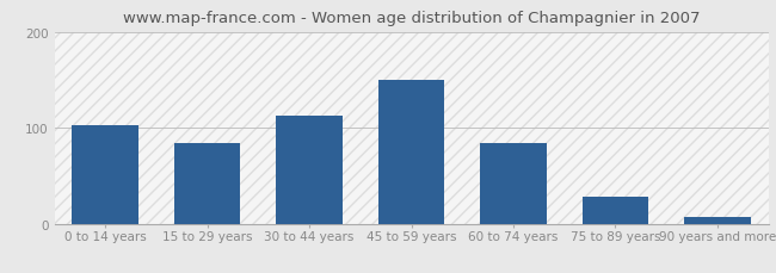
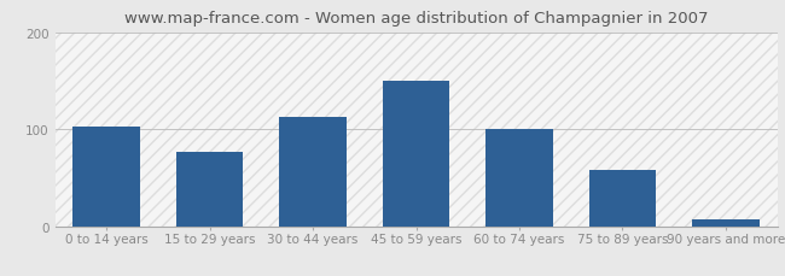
15 to 29 years: 84 -> 76
60 to 74 years: 84 -> 100
75 to 89 years: 28 -> 58
